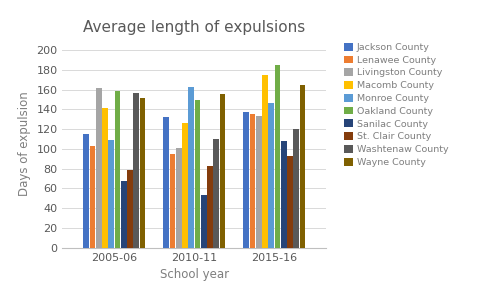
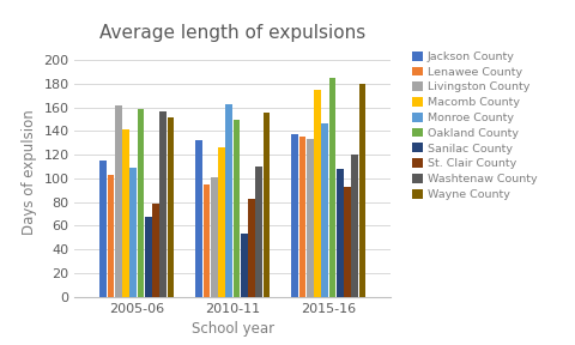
Wayne County/2015-16: 165 -> 180
